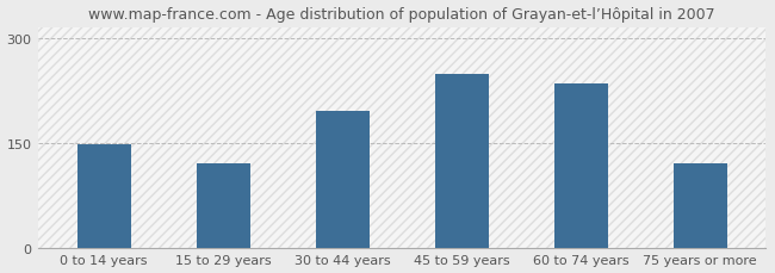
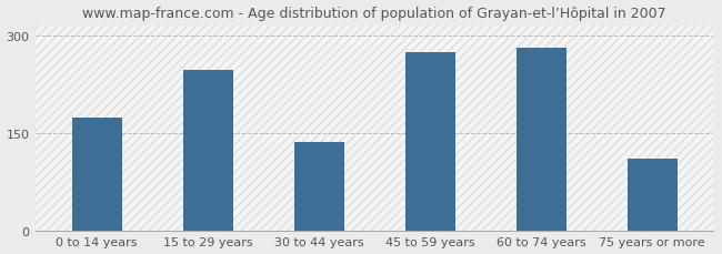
0 to 14 years: 148 -> 174
15 to 29 years: 120 -> 246
30 to 44 years: 195 -> 136
45 to 59 years: 248 -> 274
60 to 74 years: 235 -> 280
75 years or more: 120 -> 110
